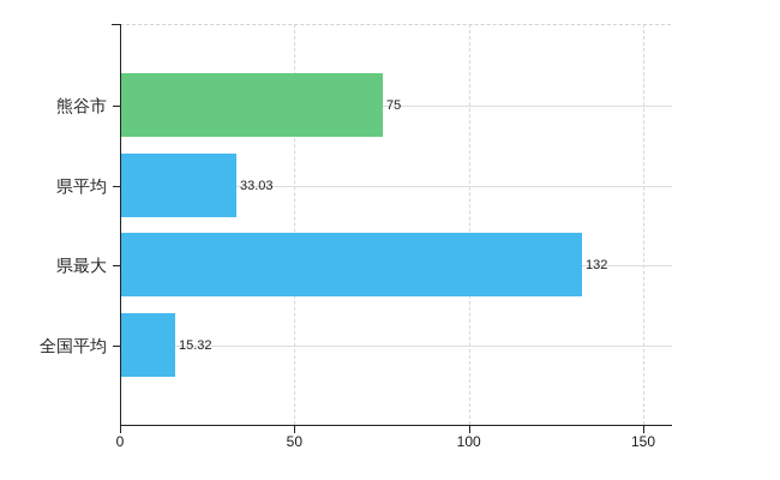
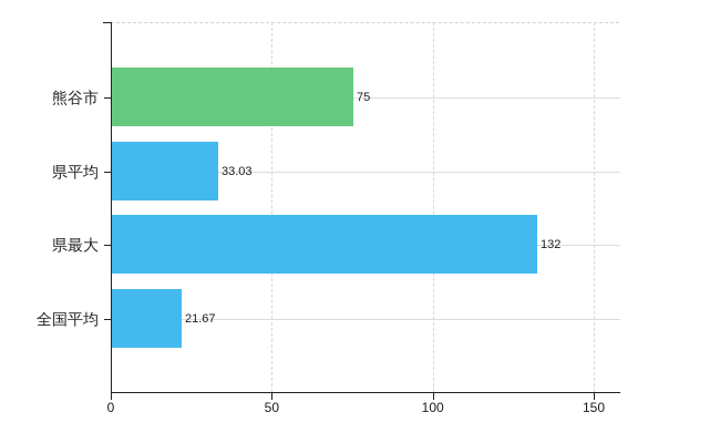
全国平均: 15.32 -> 21.67
